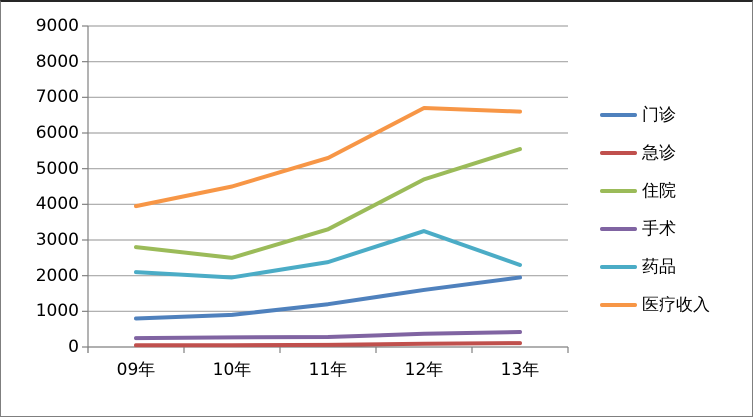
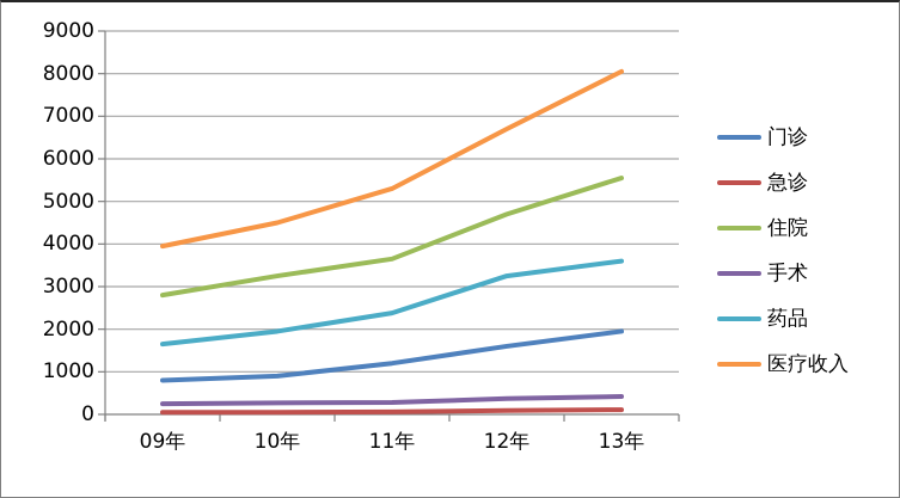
药品/09年: 2100 -> 1600
住院/10年: 2500 -> 3200
住院/11年: 3300 -> 3600
药品/13年: 2300 -> 3600
医疗收入/13年: 6600 -> 8000
